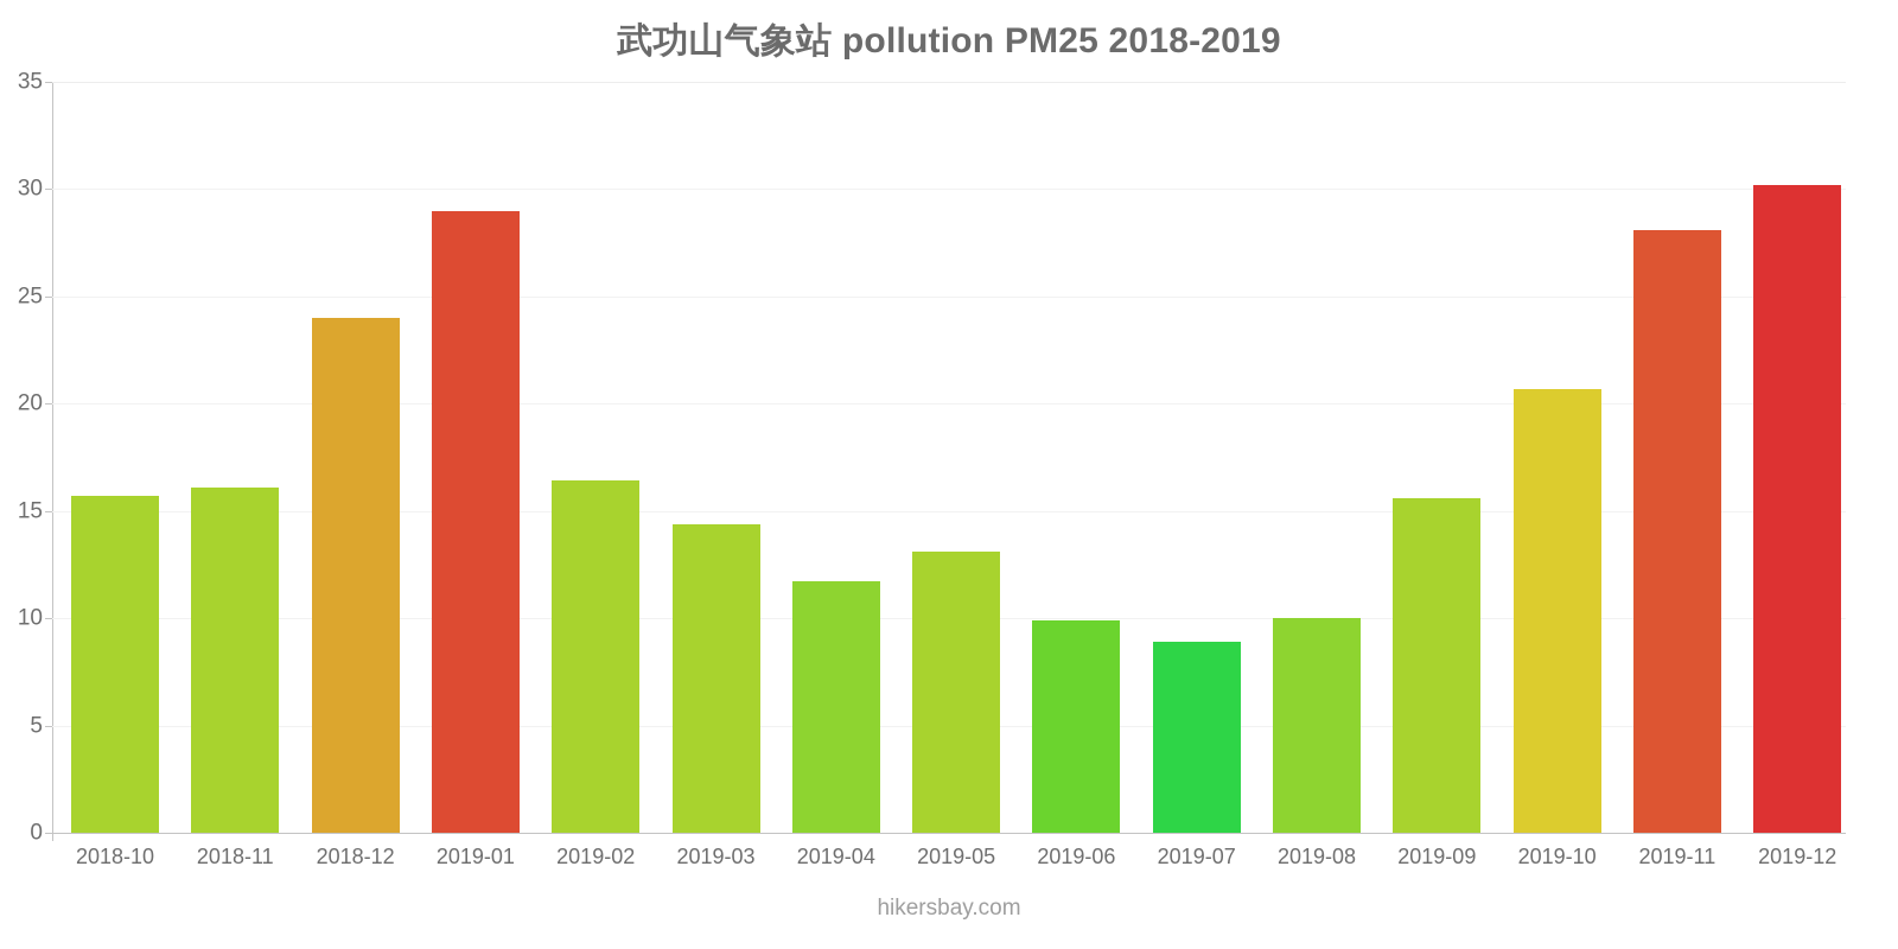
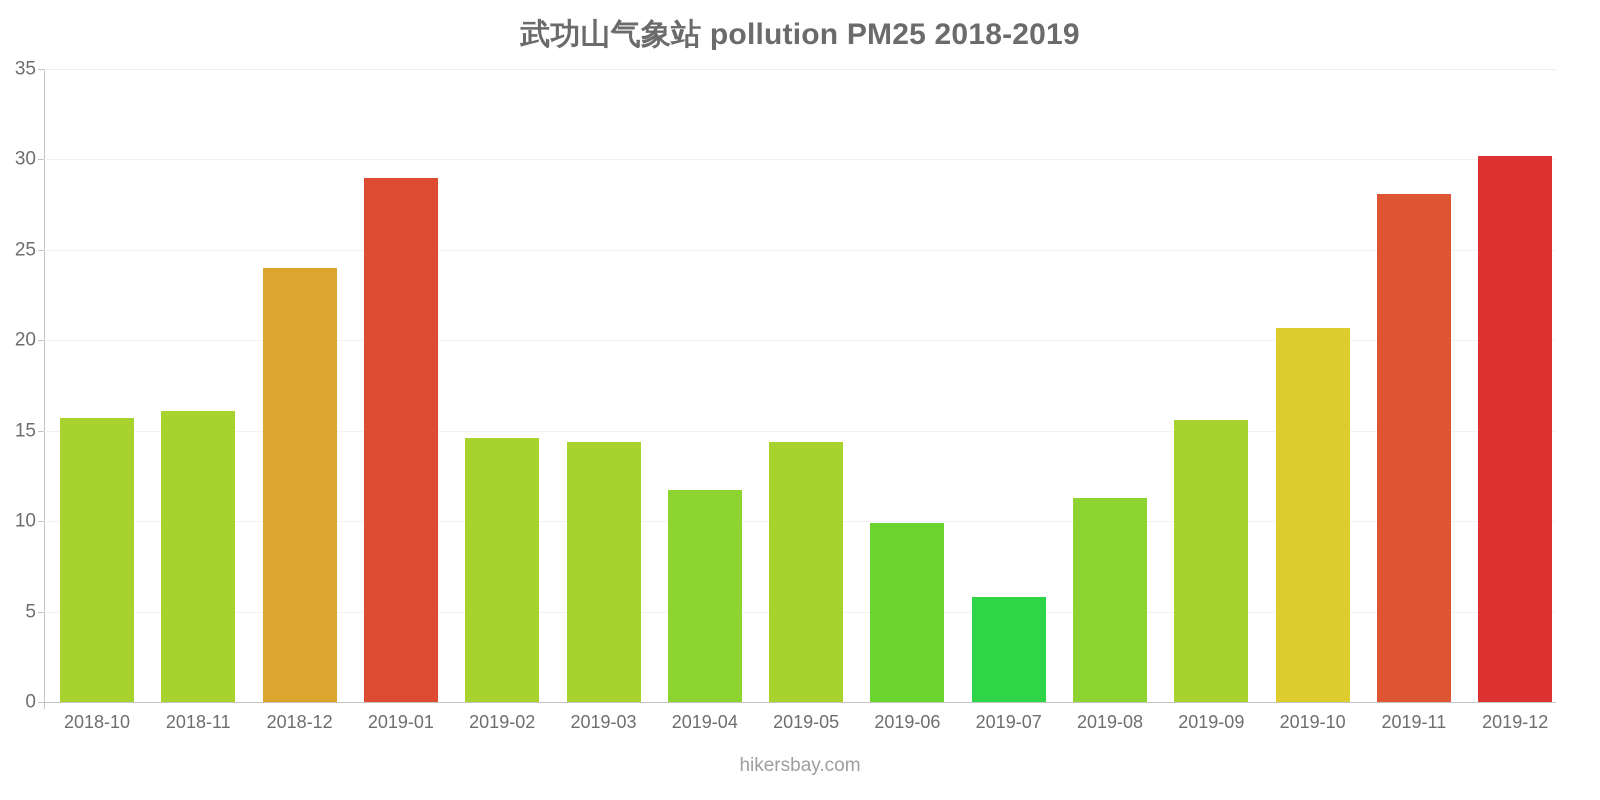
2019-02: 16.4 -> 14.6
2019-05: 13.1 -> 14.4
2019-07: 8.9 -> 5.8
2019-08: 10.0 -> 11.3
